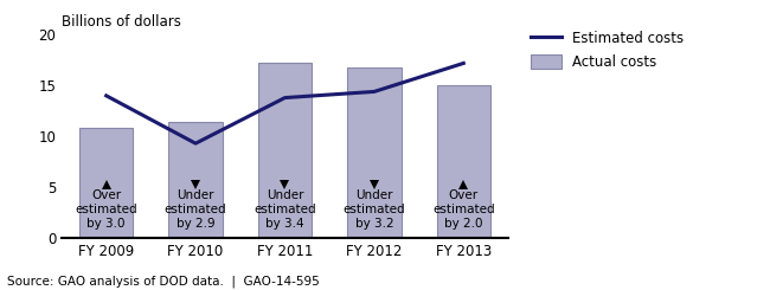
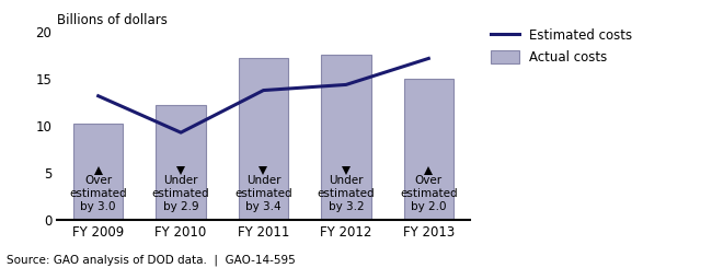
Actual costs/FY 2009: 10.8 -> 10.2
Estimated costs/FY 2009: 14.0 -> 13.2
Actual costs/FY 2010: 11.4 -> 12.2
Actual costs/FY 2012: 16.8 -> 17.6
